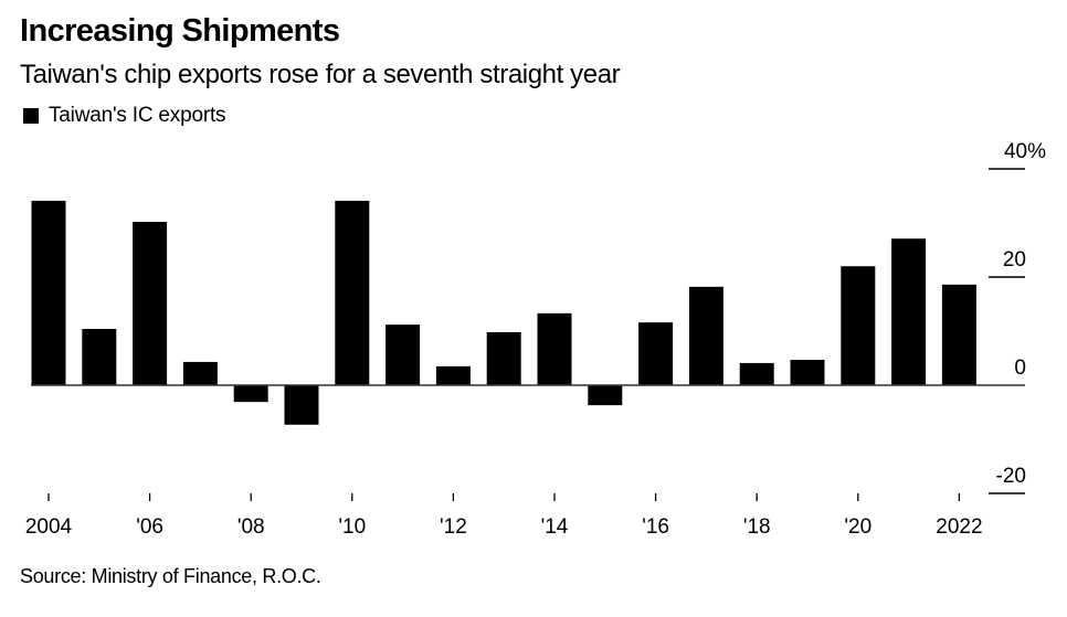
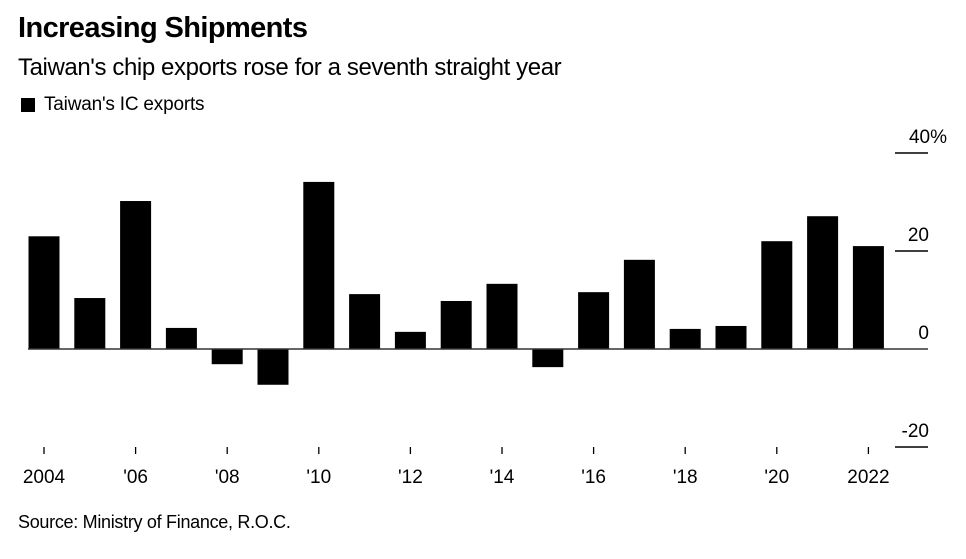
2004: 34 -> 23
2022: 19 -> 21
